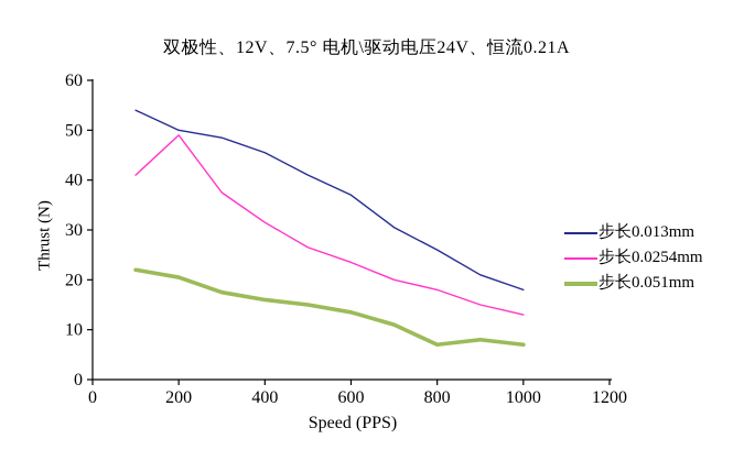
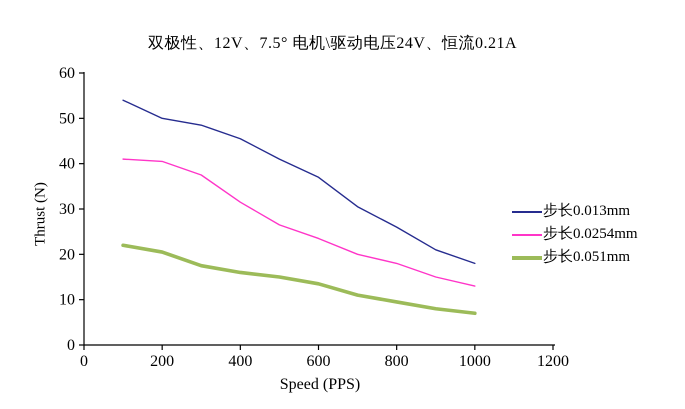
步长0.0254mm/200: 49 -> 40
步长0.051mm/800: 7 -> 10
